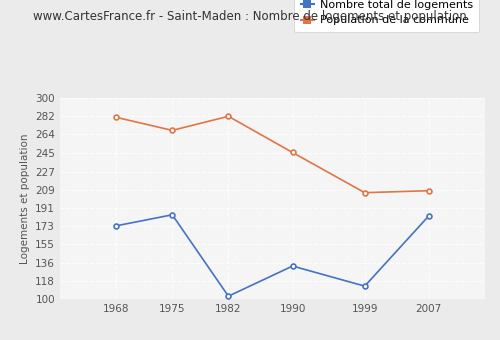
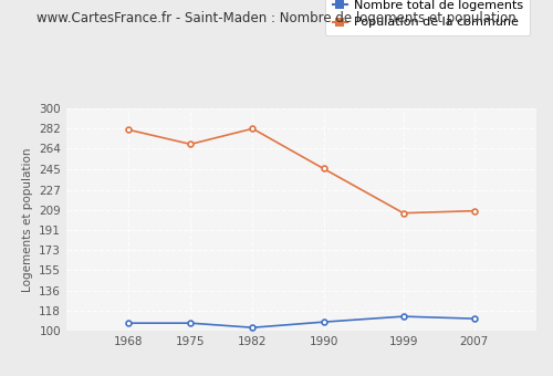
Nombre total de logements/1968: 173 -> 107
Nombre total de logements/1975: 184 -> 107
Nombre total de logements/1990: 133 -> 108
Nombre total de logements/2007: 183 -> 111
